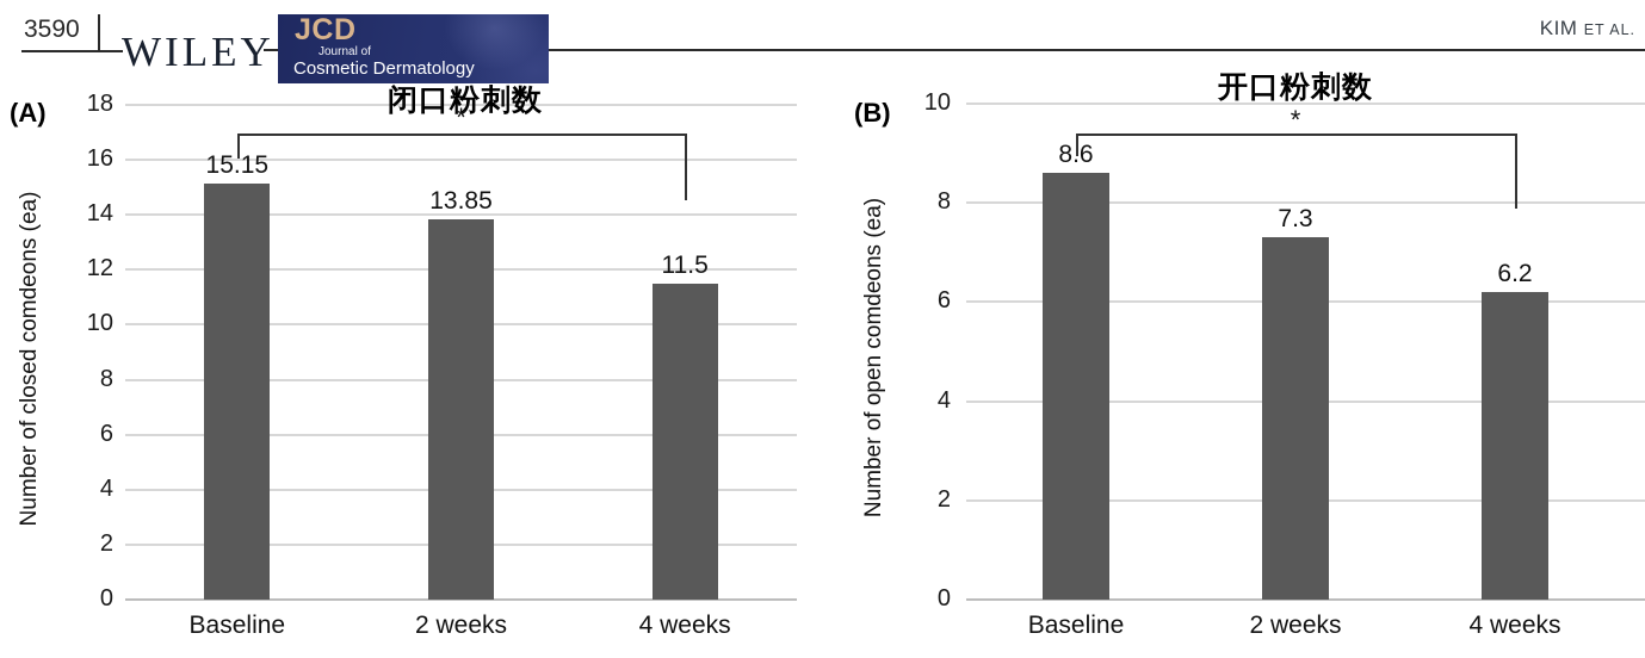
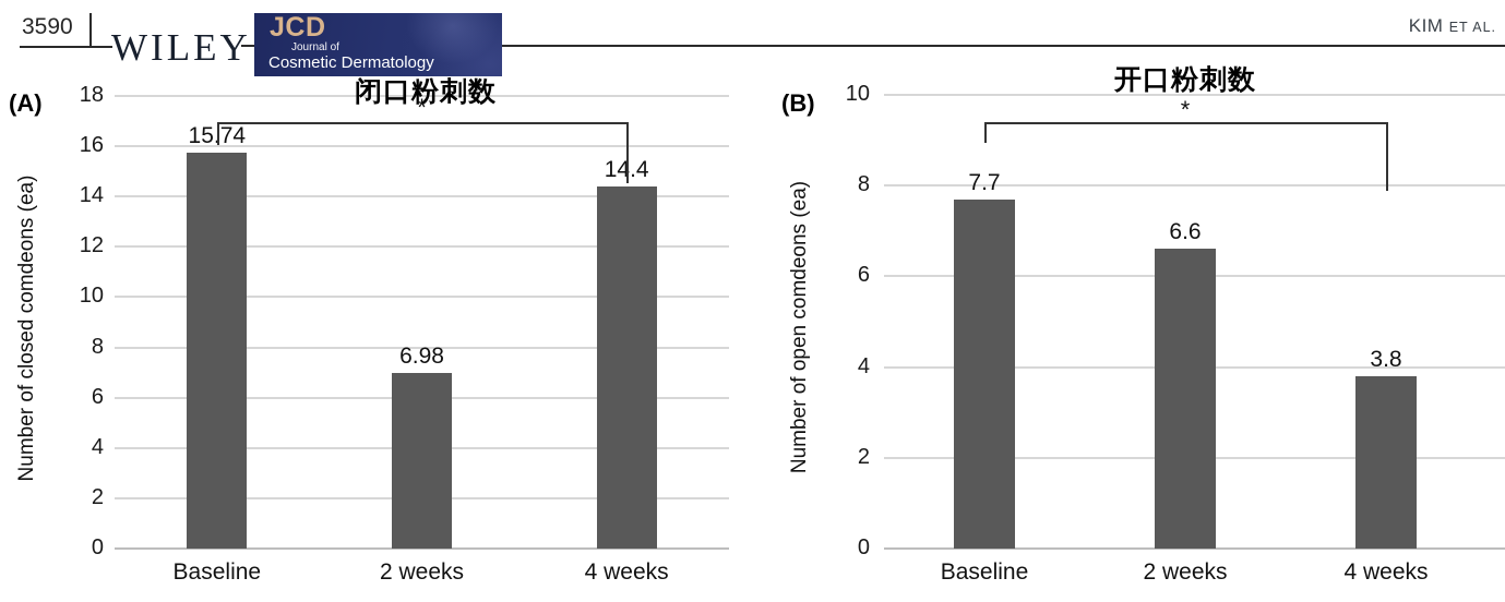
闭口粉刺数/Baseline: 15.15 -> 15.74
闭口粉刺数/2 weeks: 13.85 -> 6.98
闭口粉刺数/4 weeks: 11.5 -> 14.4
开口粉刺数/Baseline: 8.6 -> 7.7
开口粉刺数/2 weeks: 7.3 -> 6.6
开口粉刺数/4 weeks: 6.2 -> 3.8
